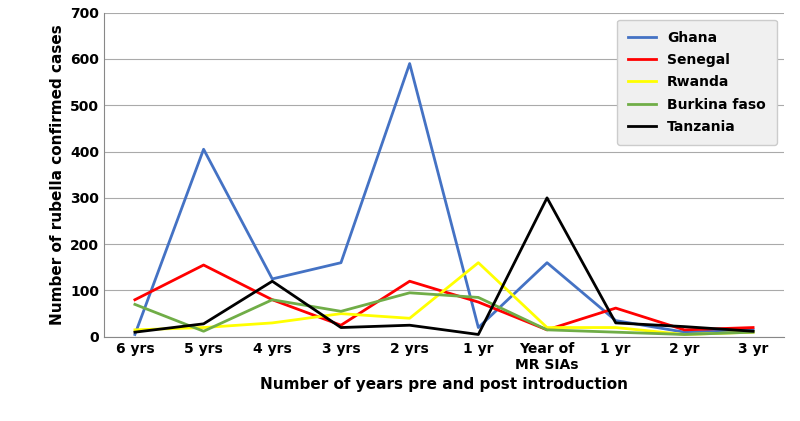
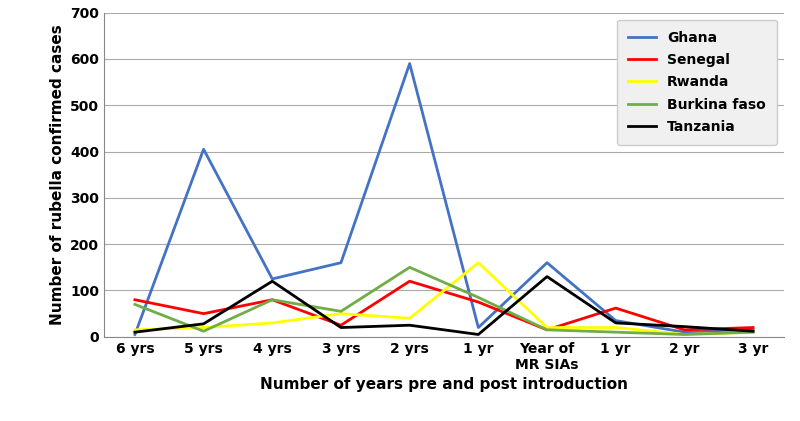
Senegal/5 yrs: 155 -> 50
Burkina faso/2 yrs: 95 -> 150
Tanzania/Year of MR SIAs: 300 -> 130
